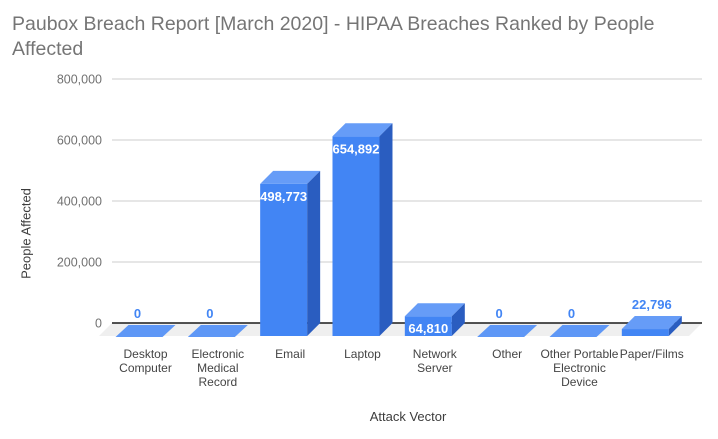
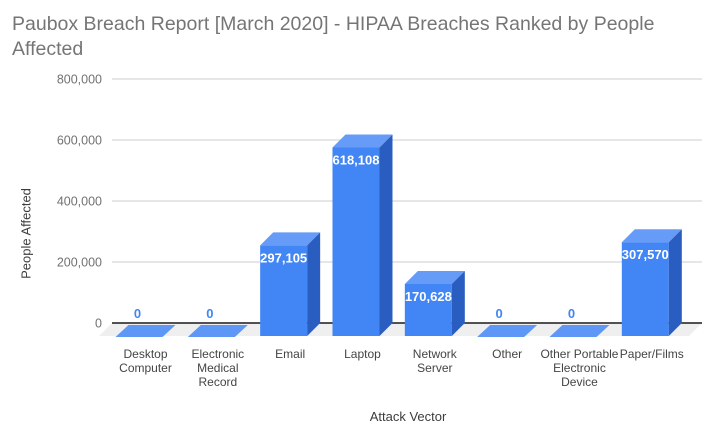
Email: 498,773 -> 297,105
Laptop: 654,892 -> 618,108
Network Server: 64,810 -> 170,628
Paper/Films: 22,796 -> 307,570
